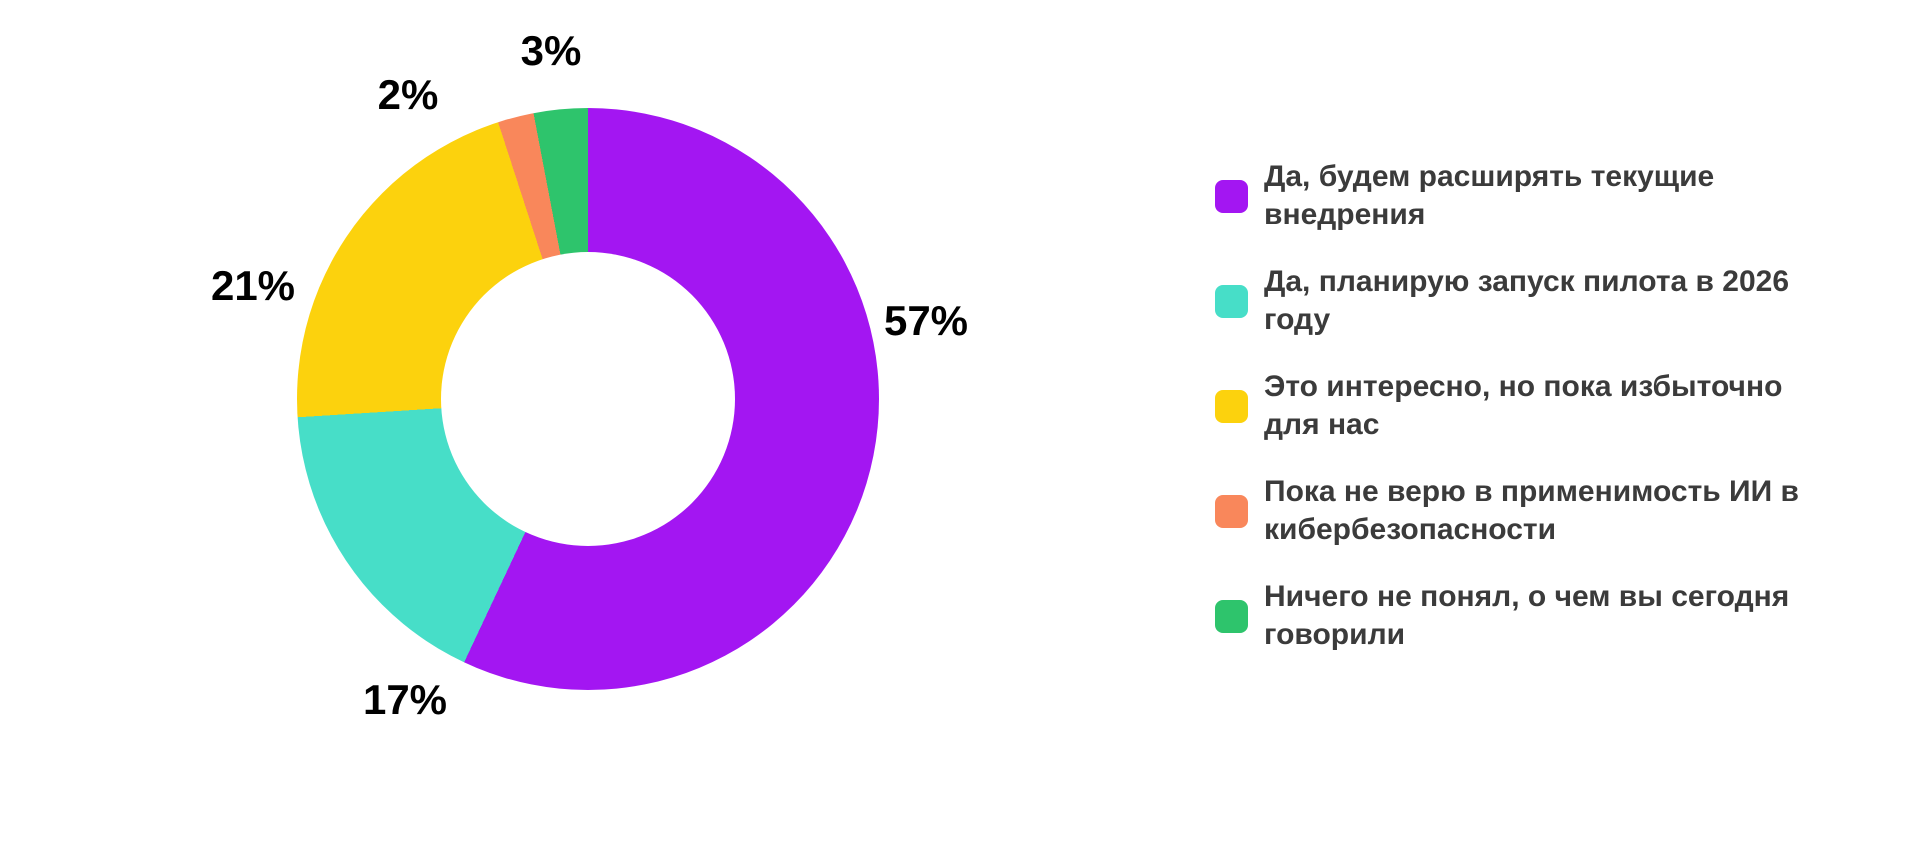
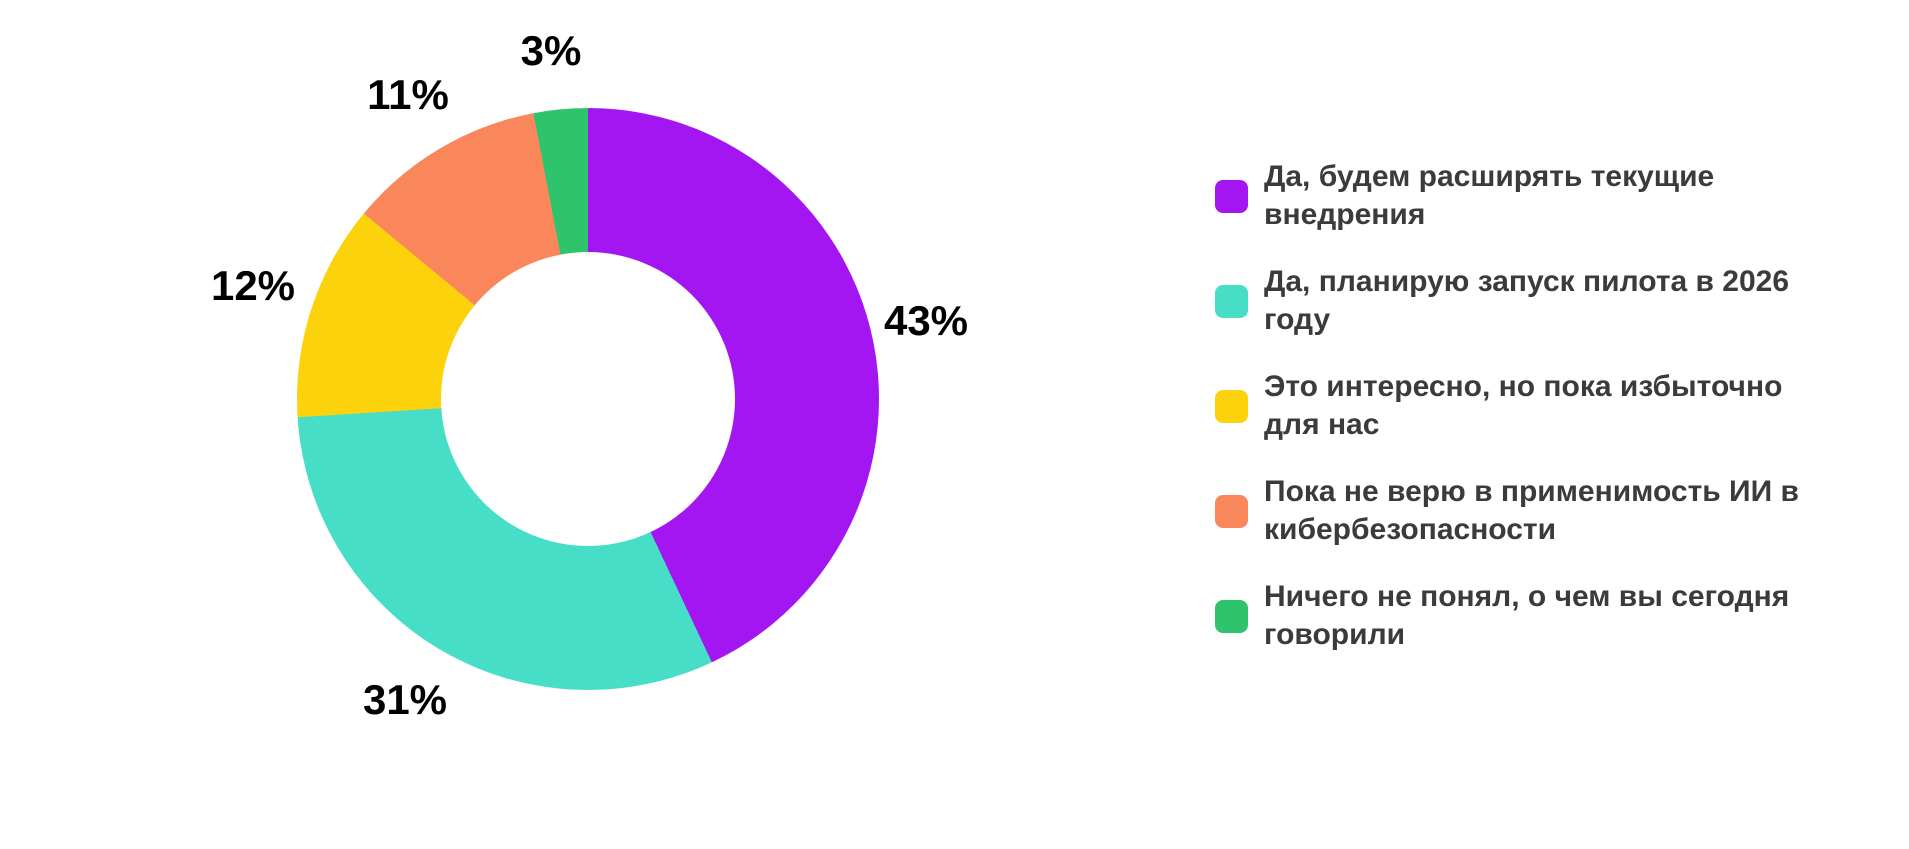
Да, будем расширять текущие внедрения: 57% -> 43%
Да, планирую запуск пилота в 2026 году: 17% -> 31%
Это интересно, но пока избыточно для нас: 21% -> 12%
Пока не верю в применимость ИИ в кибербезопасности: 2% -> 11%
